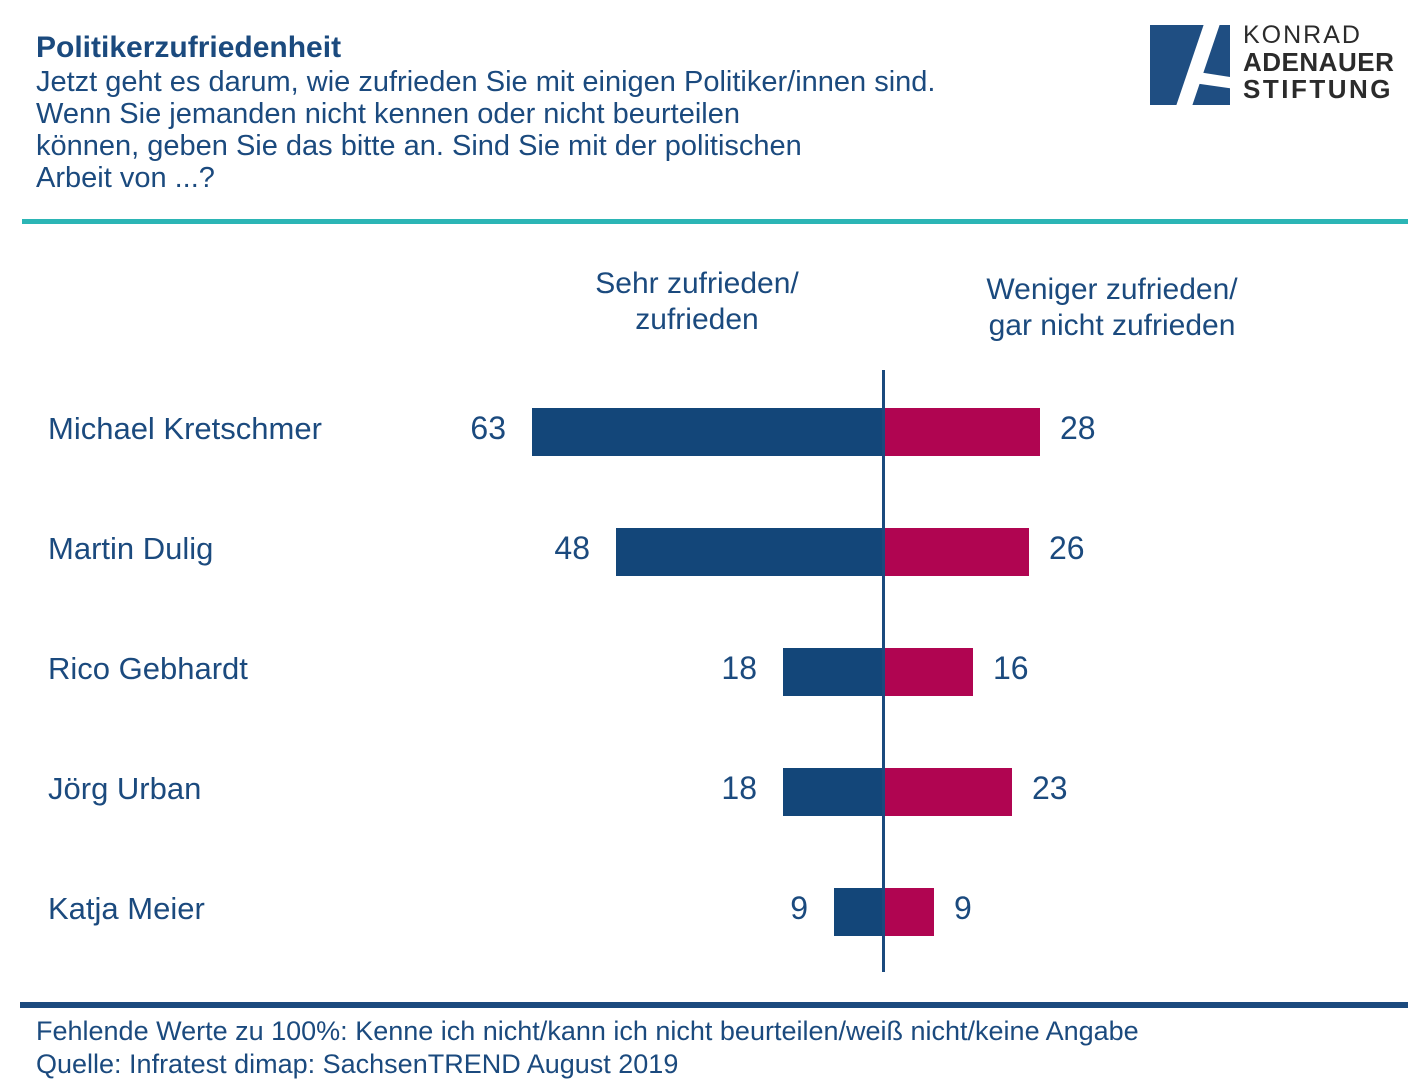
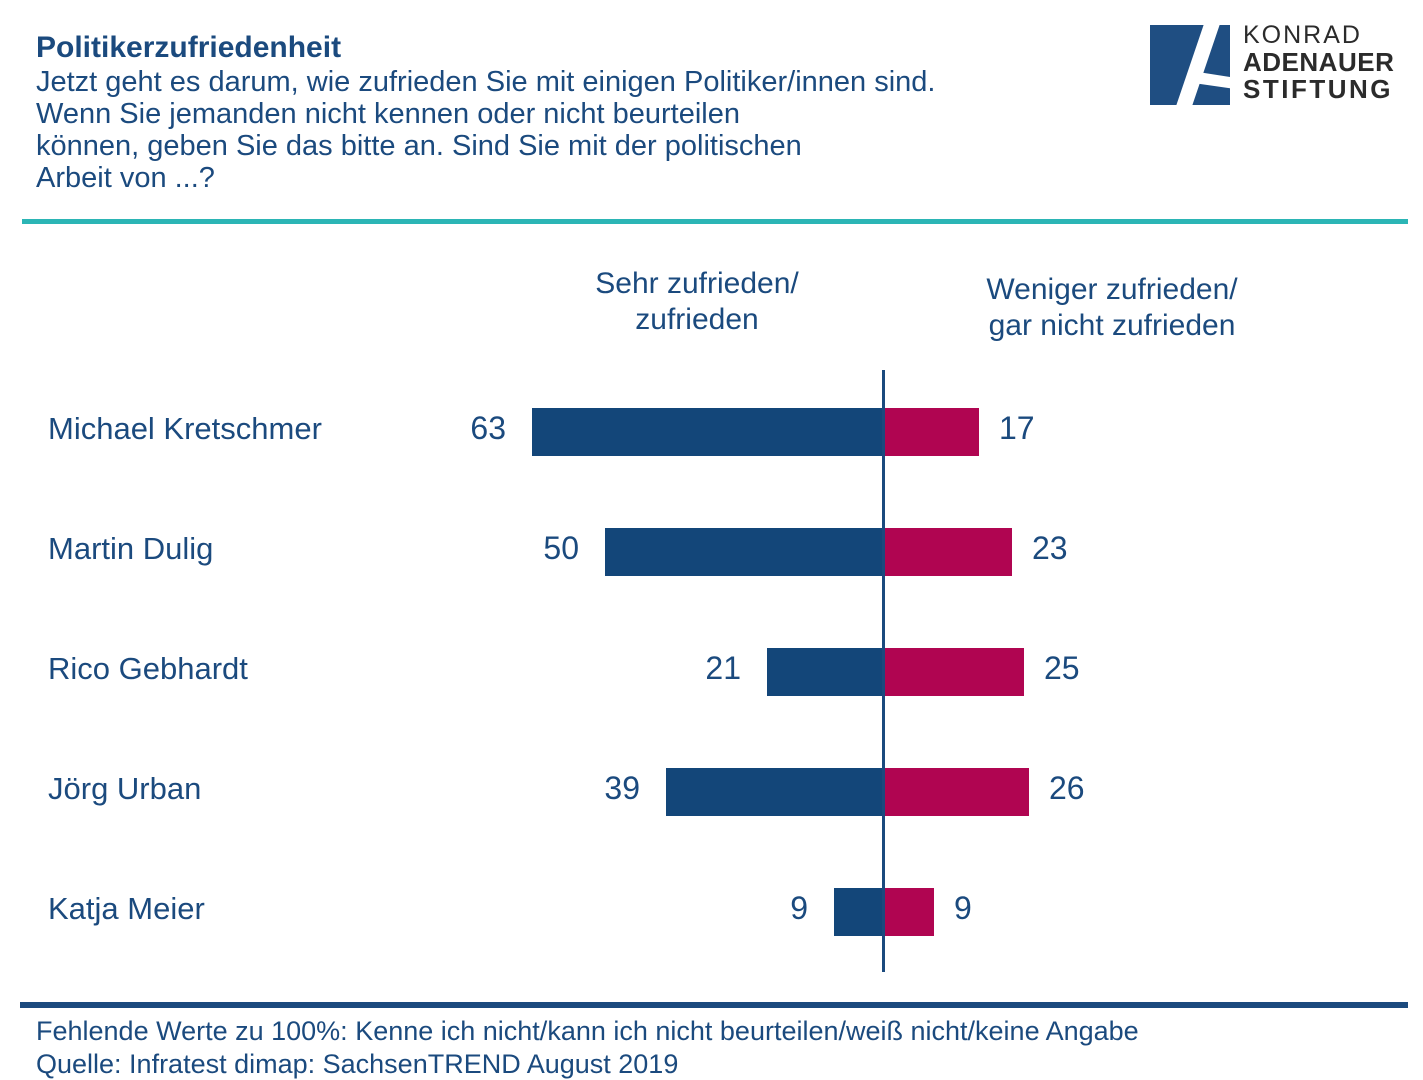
Weniger zufrieden/ gar nicht zufrieden/Michael Kretschmer: 28 -> 17
Sehr zufrieden/ zufrieden/Martin Dulig: 48 -> 50
Weniger zufrieden/ gar nicht zufrieden/Martin Dulig: 26 -> 23
Sehr zufrieden/ zufrieden/Rico Gebhardt: 18 -> 21
Weniger zufrieden/ gar nicht zufrieden/Rico Gebhardt: 16 -> 25
Sehr zufrieden/ zufrieden/Jörg Urban: 18 -> 39
Weniger zufrieden/ gar nicht zufrieden/Jörg Urban: 23 -> 26
